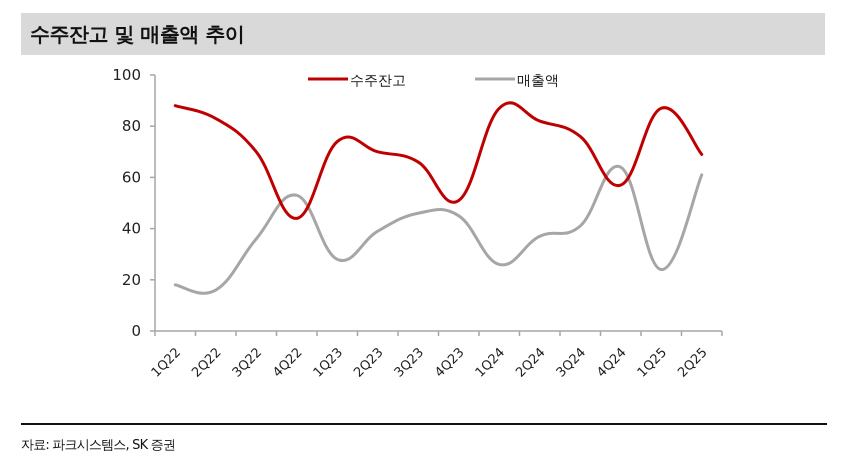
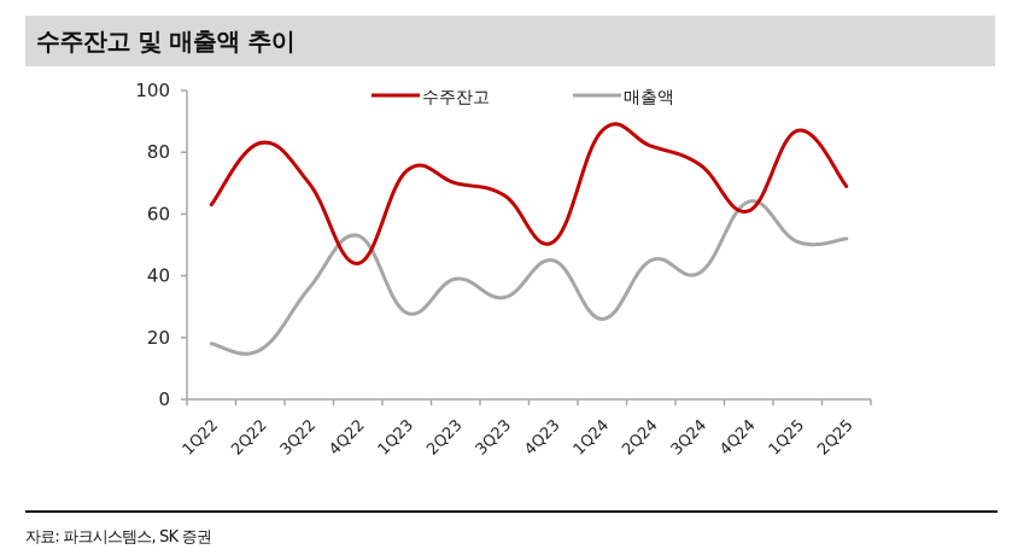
수주잔고/1Q22: 88 -> 63
매출액/3Q23: 46 -> 33
매출액/2Q24: 37 -> 45
수주잔고/4Q24: 57 -> 61
매출액/1Q25: 24 -> 51
매출액/2Q25: 61 -> 52
